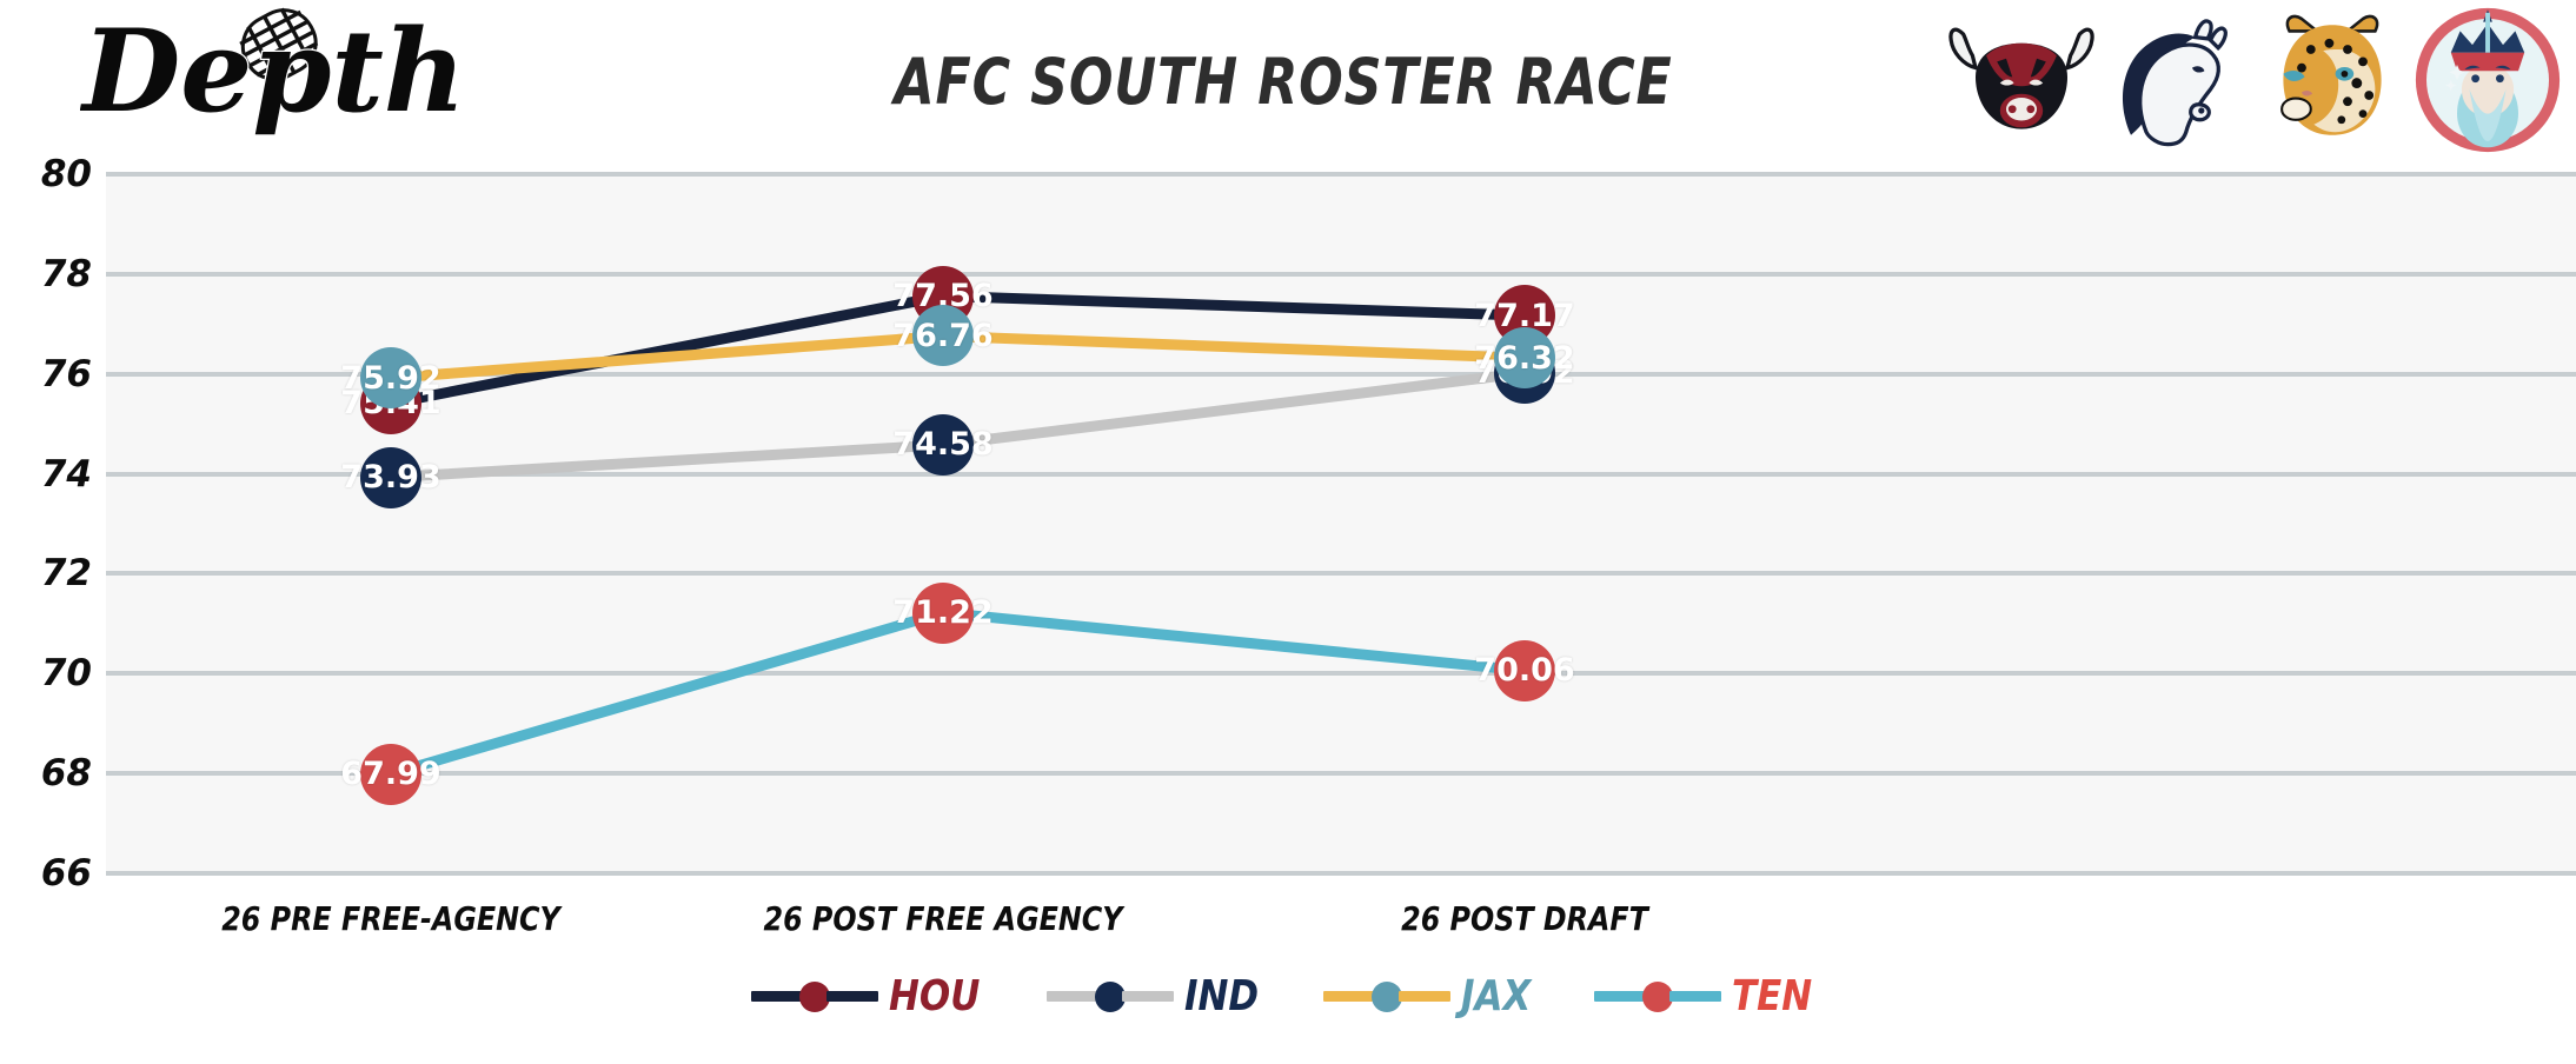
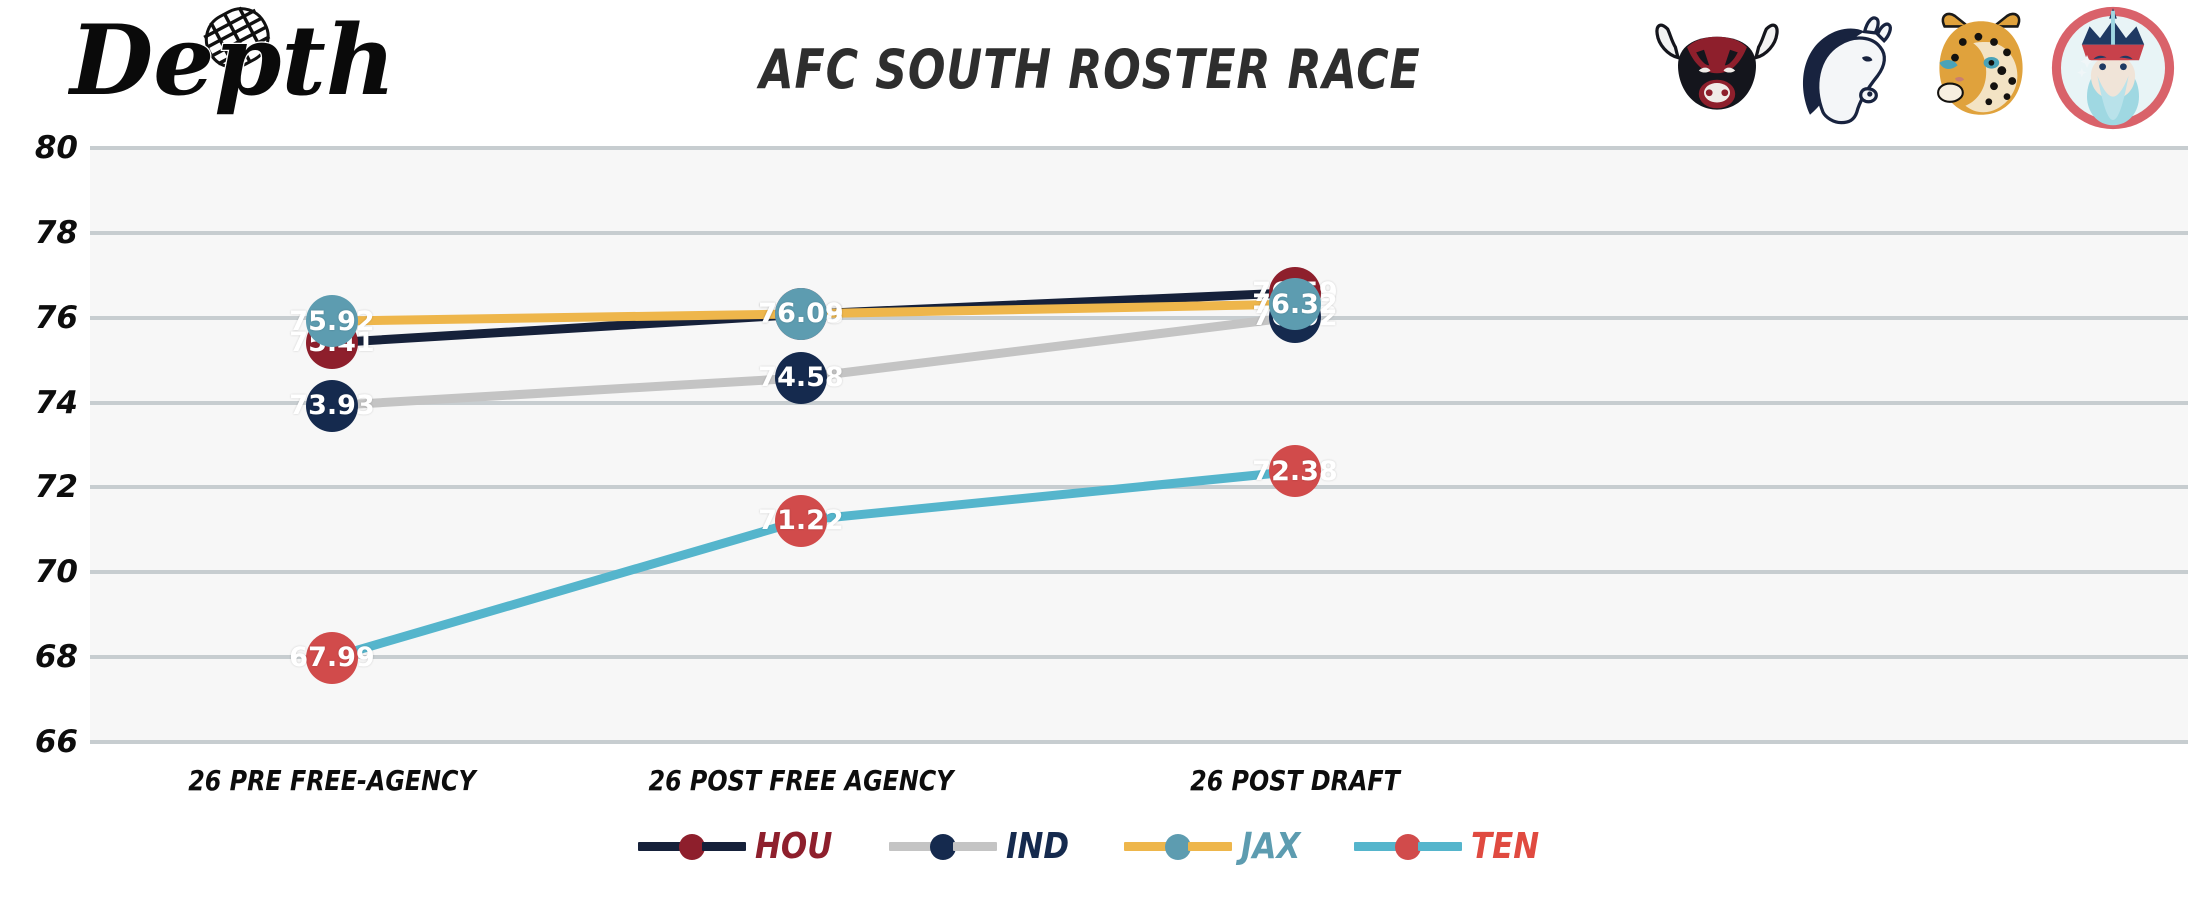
HOU/26 POST FREE AGENCY: 77.56 -> 76.08
JAX/26 POST FREE AGENCY: 76.76 -> 76.09
HOU/26 POST DRAFT: 77.17 -> 76.59
TEN/26 POST DRAFT: 70.06 -> 72.38
